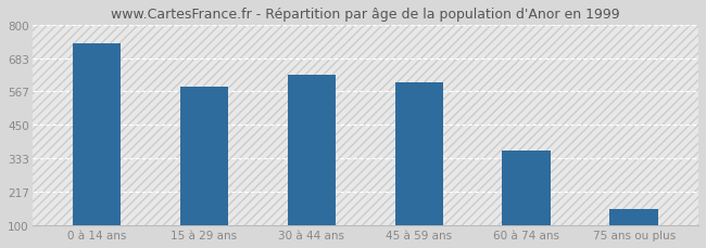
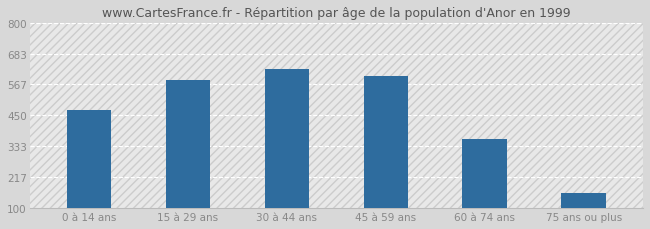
0 à 14 ans: 735 -> 470
